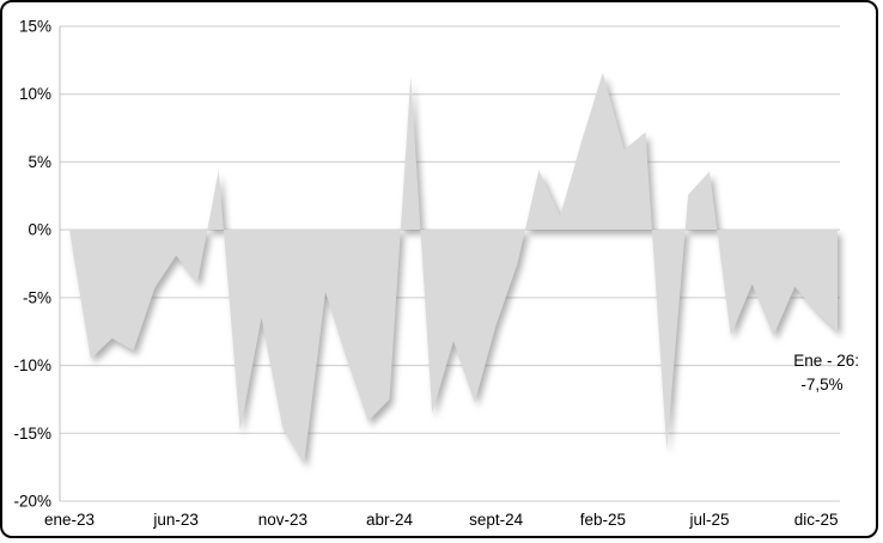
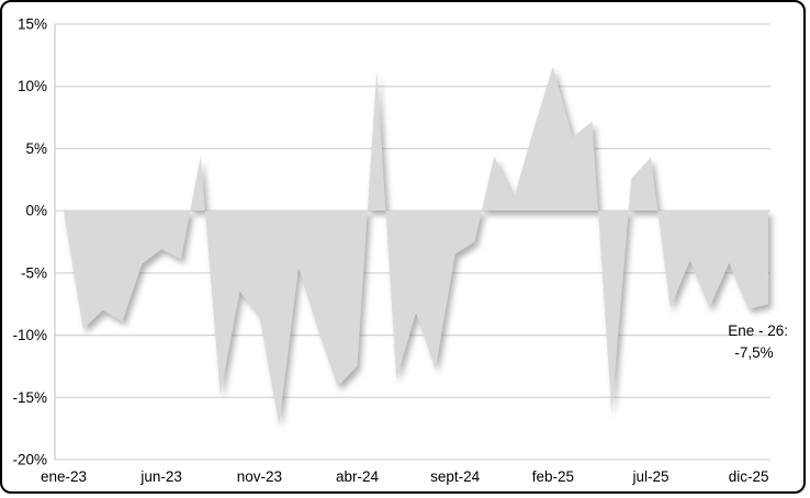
jun-23: -1.9% -> -3.1%
nov-23: -14.6% -> -8.4%
sept-24: -7.0% -> -3.5%
dic-25: -6.0% -> -7.9%
